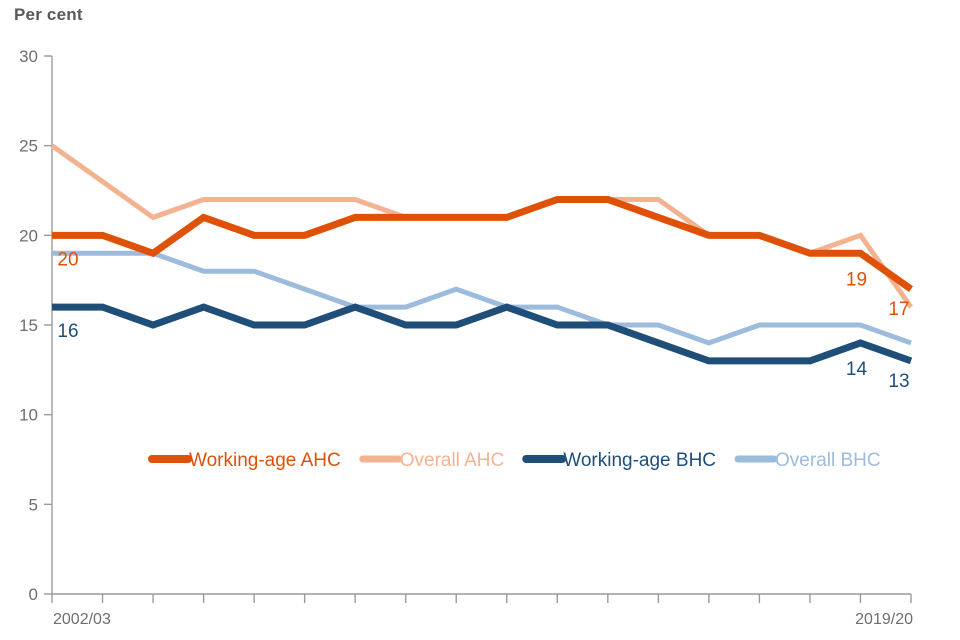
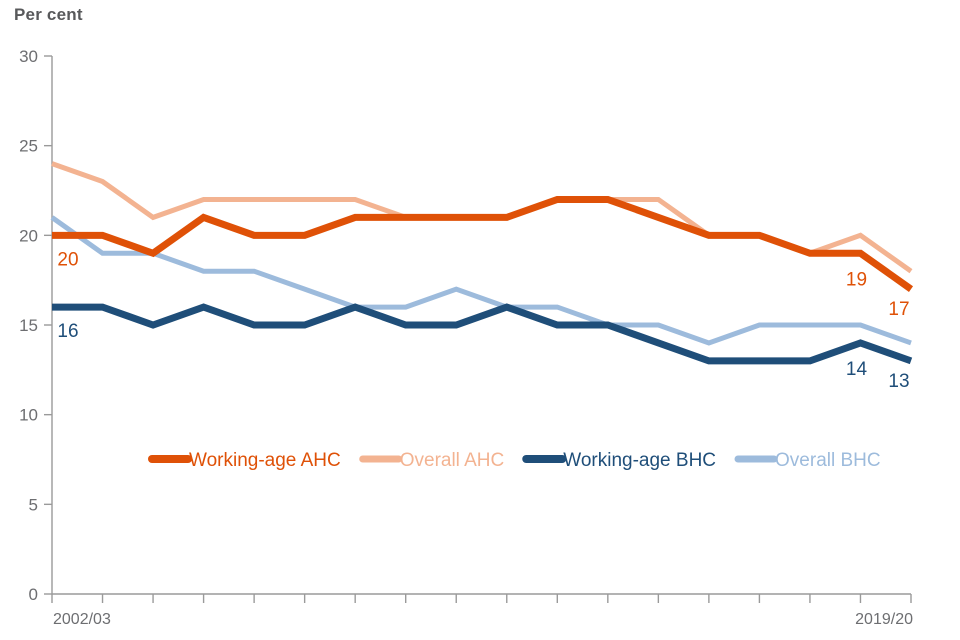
Overall AHC/2002/03: 25 -> 24
Overall BHC/2002/03: 19 -> 21
Overall AHC/2019/20: 16 -> 18
